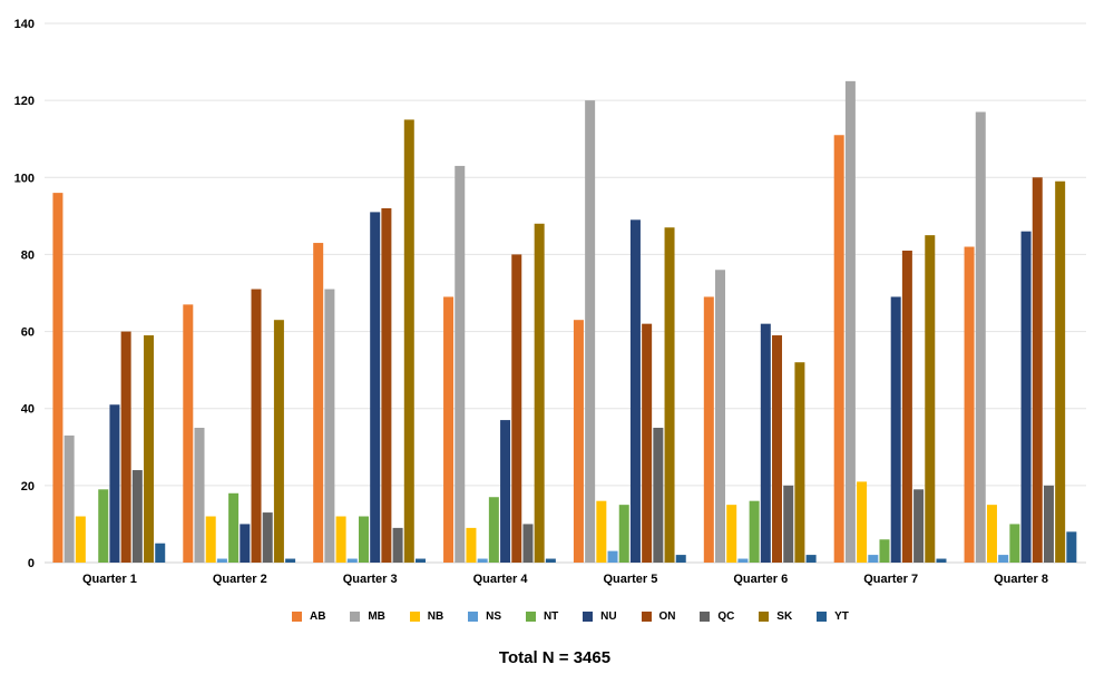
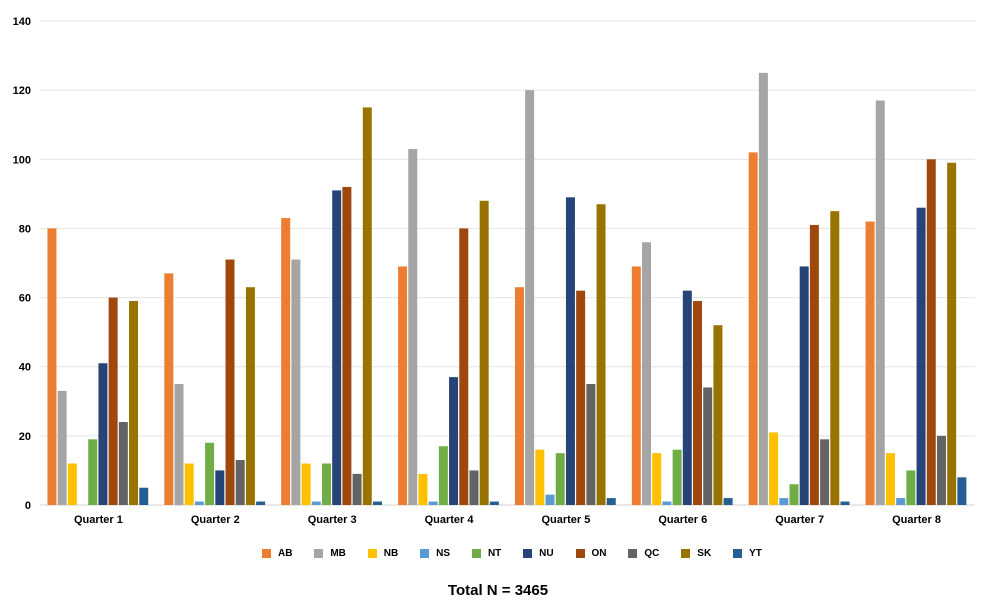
AB/Quarter 1: 96 -> 80
QC/Quarter 6: 20 -> 34
AB/Quarter 7: 111 -> 102
